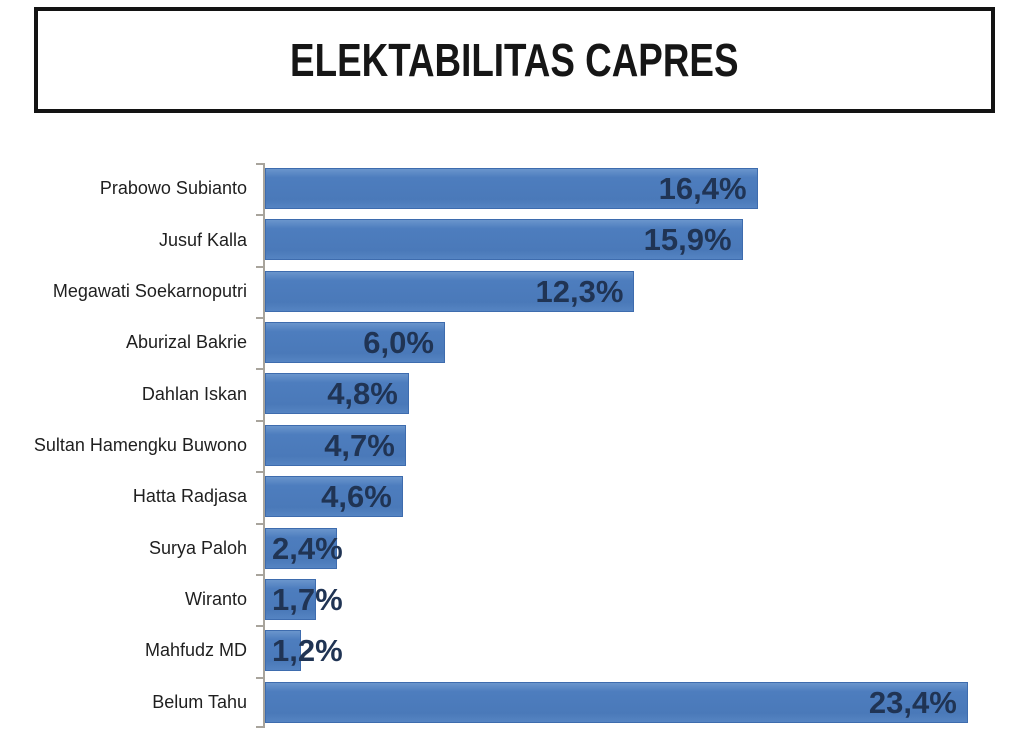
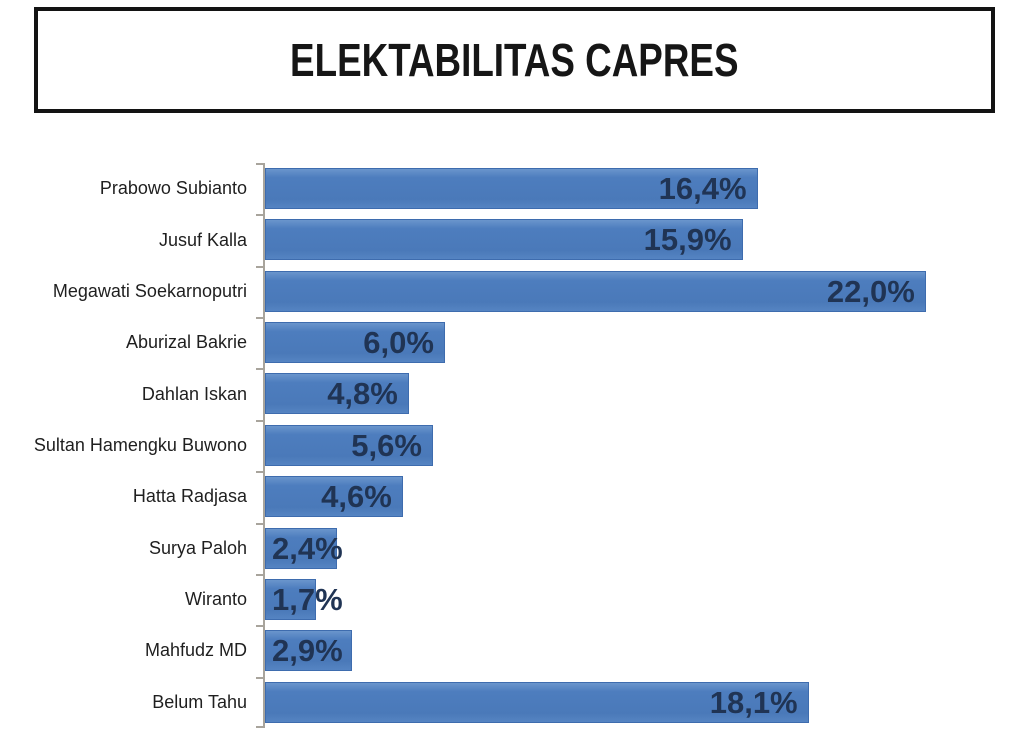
Megawati Soekarnoputri: 12,3% -> 22,0%
Sultan Hamengku Buwono: 4,7% -> 5,6%
Mahfudz MD: 1,2% -> 2,9%
Belum Tahu: 23,4% -> 18,1%
